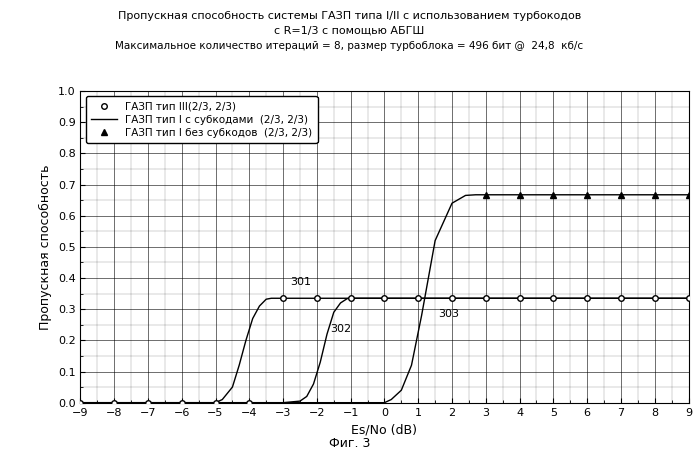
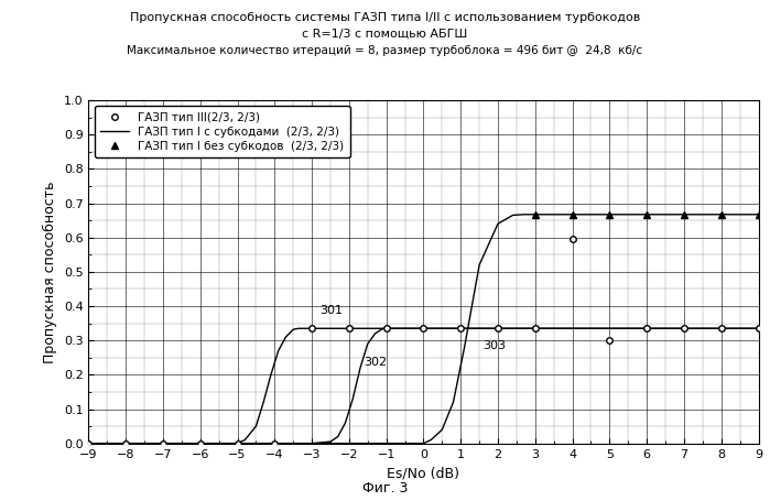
ГАЗП тип III(2/3, 2/3)/4: 0.335 -> 0.595
ГАЗП тип III(2/3, 2/3)/5: 0.335 -> 0.300
